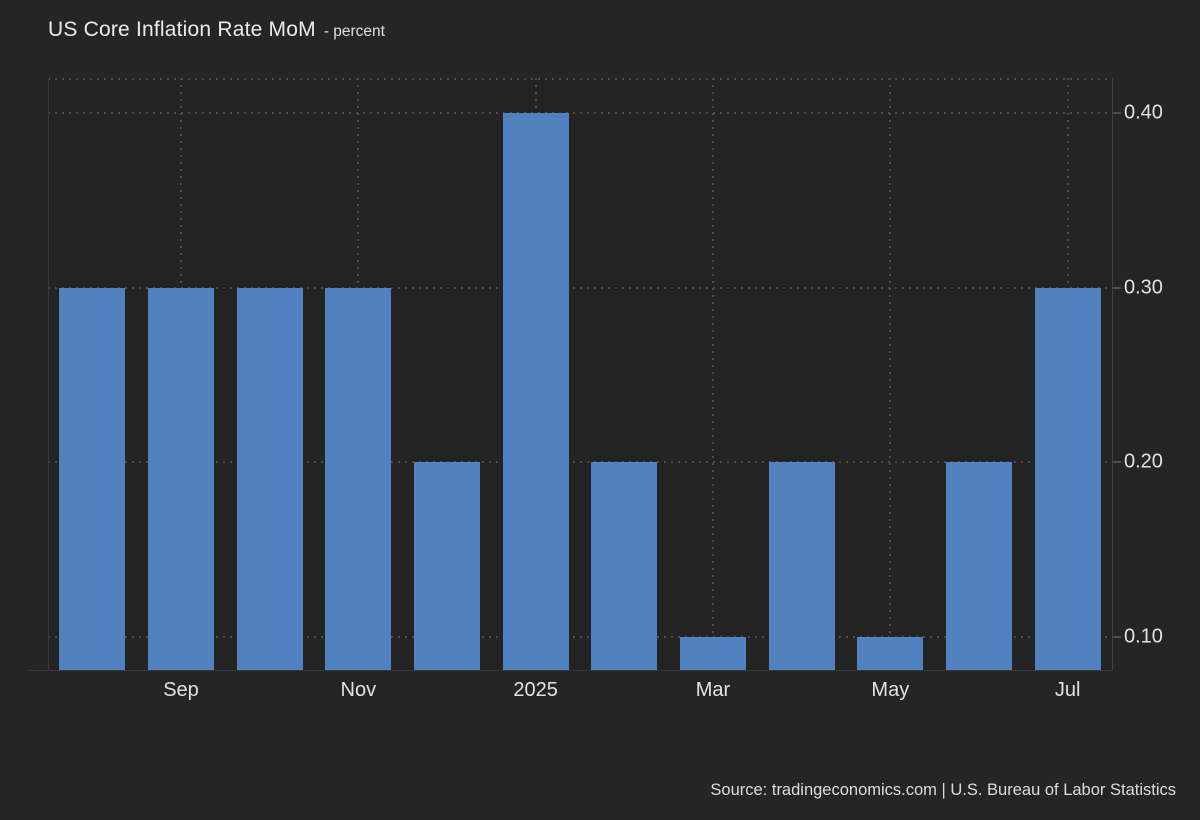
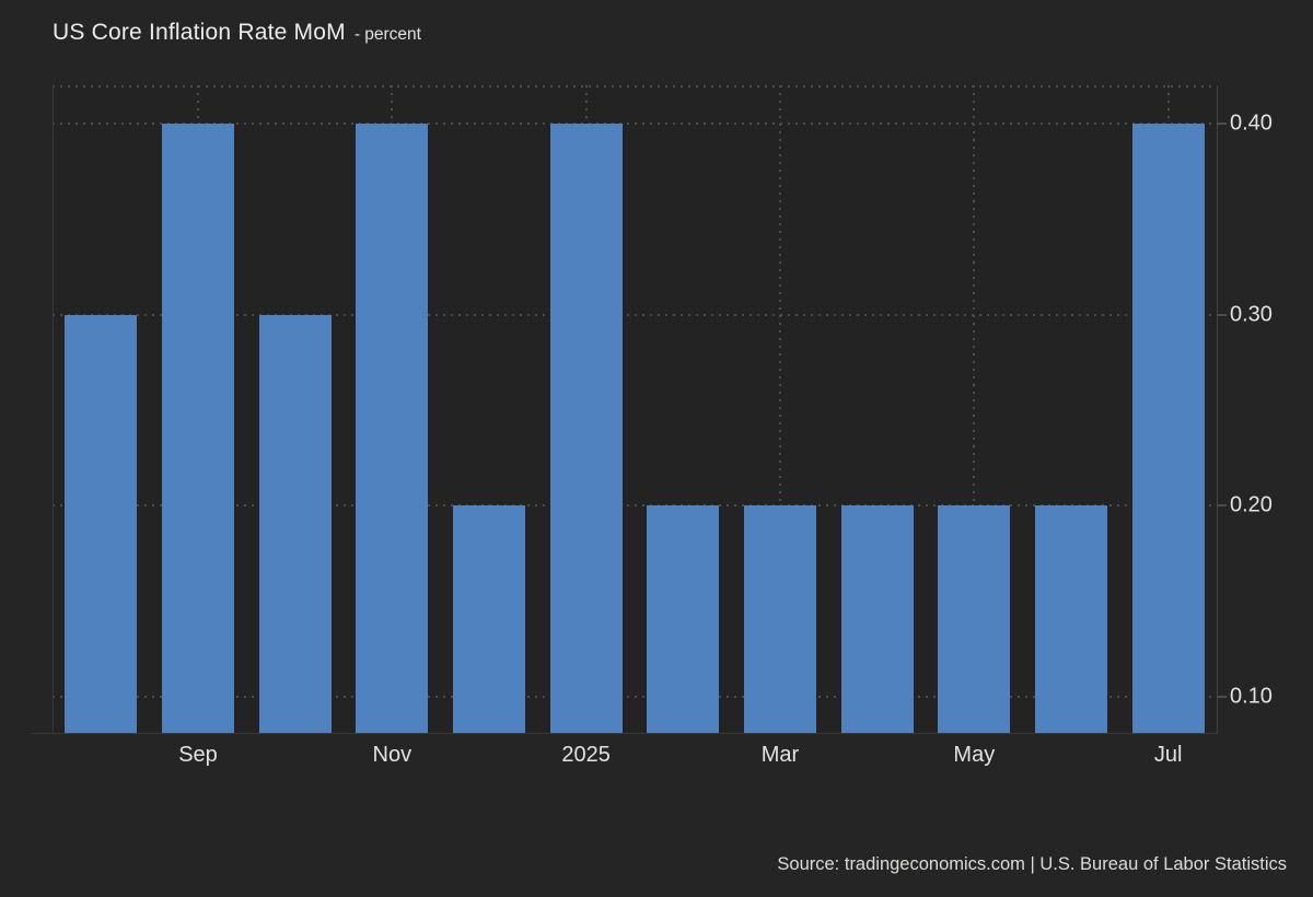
Sep: 0.3 -> 0.4
Nov: 0.3 -> 0.4
Mar: 0.1 -> 0.2
May: 0.1 -> 0.2
Jul: 0.3 -> 0.4
